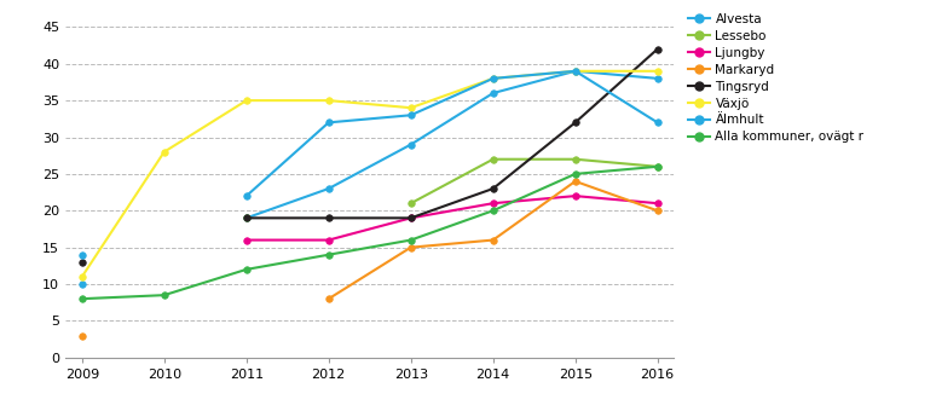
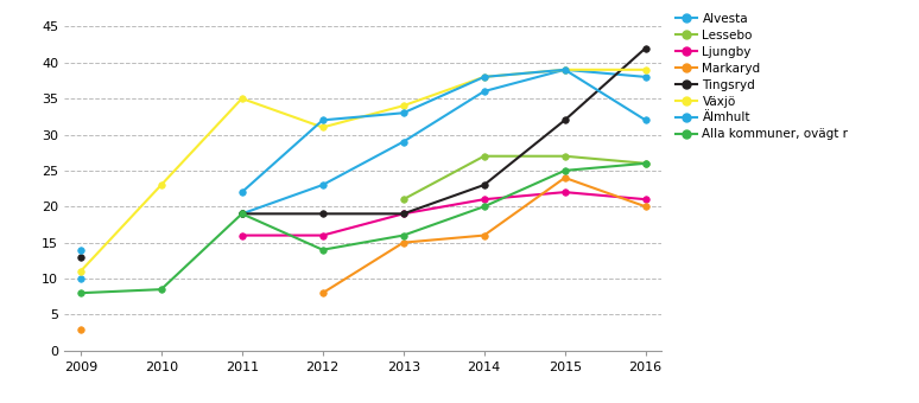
Växjö/2010: 28 -> 23
Alla kommuner, ovägt r/2011: 12.0 -> 19.0
Växjö/2012: 35 -> 31
